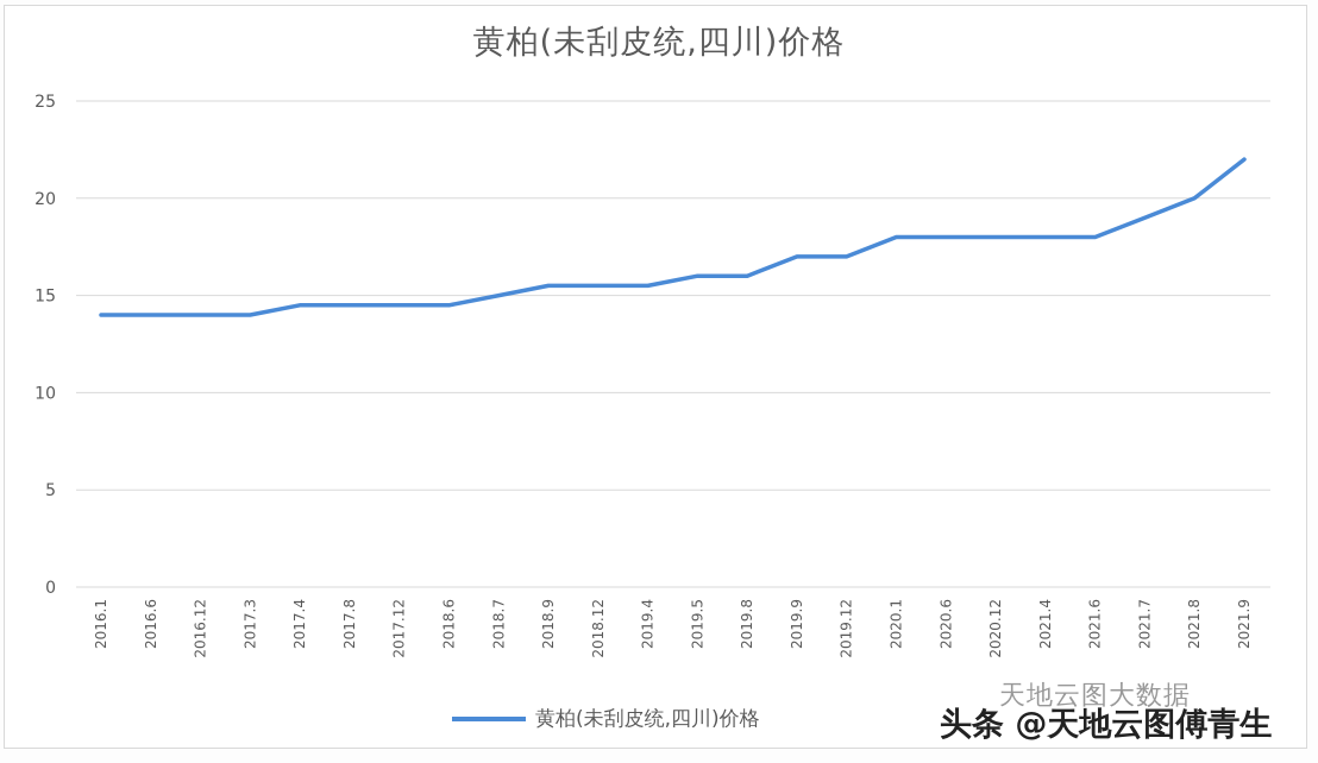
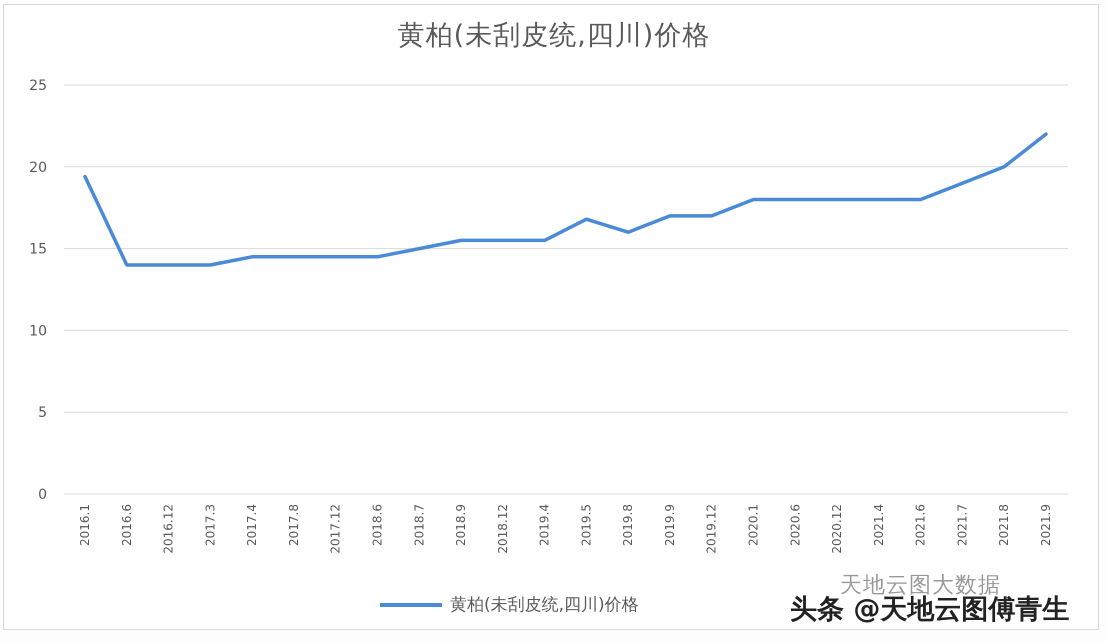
2016.1: 14.0 -> 19.4
2019.5: 16.0 -> 16.8
